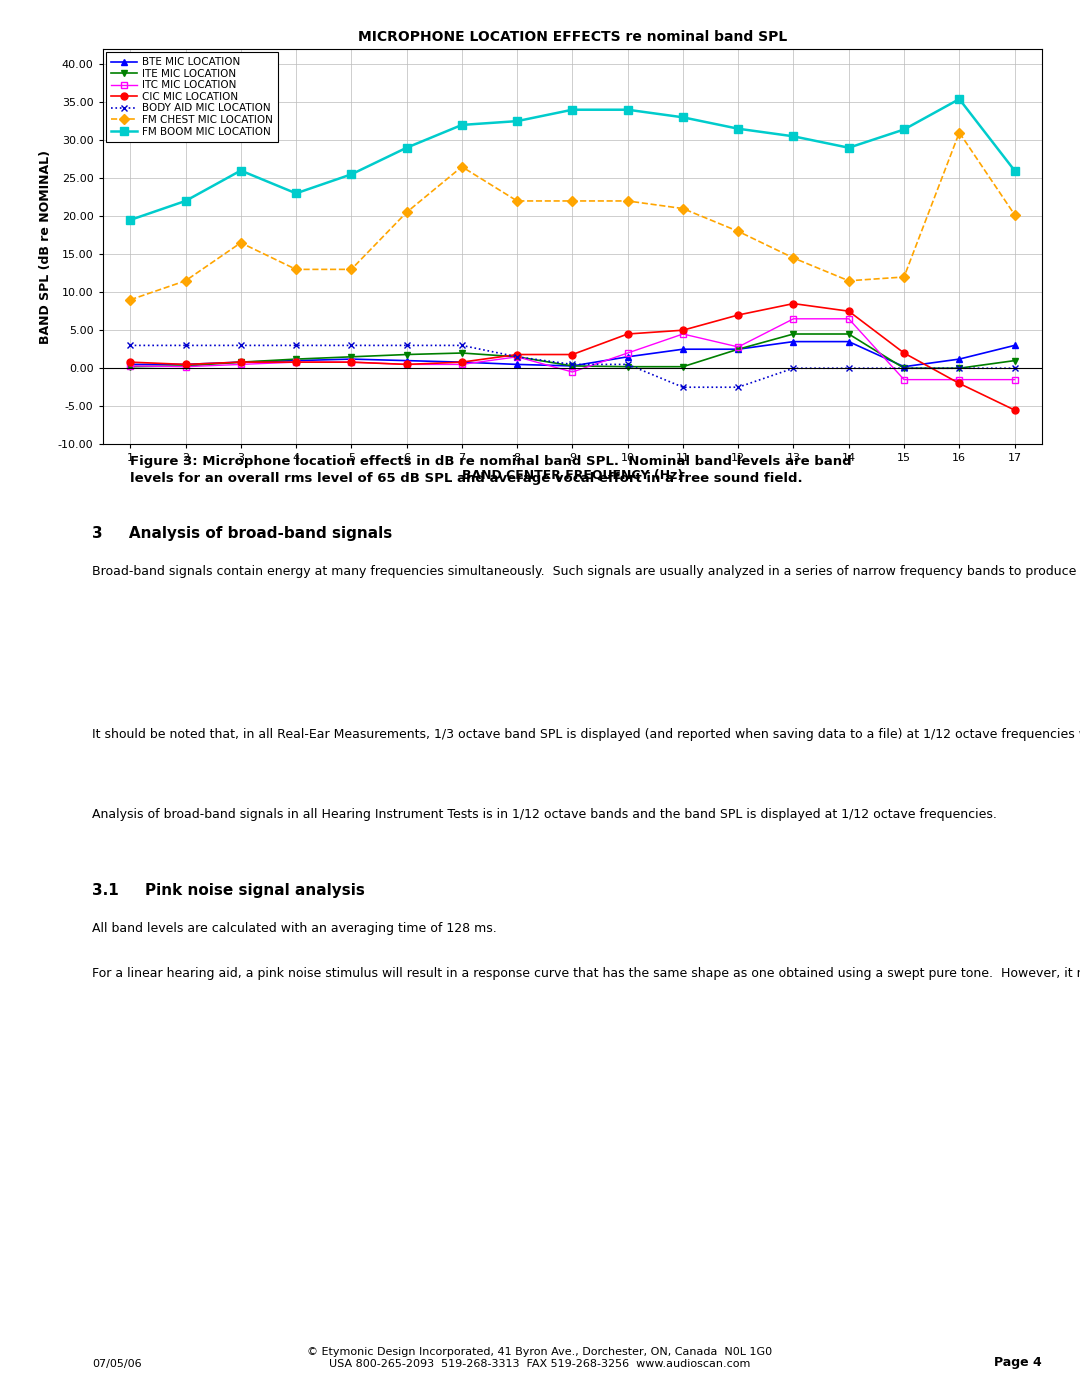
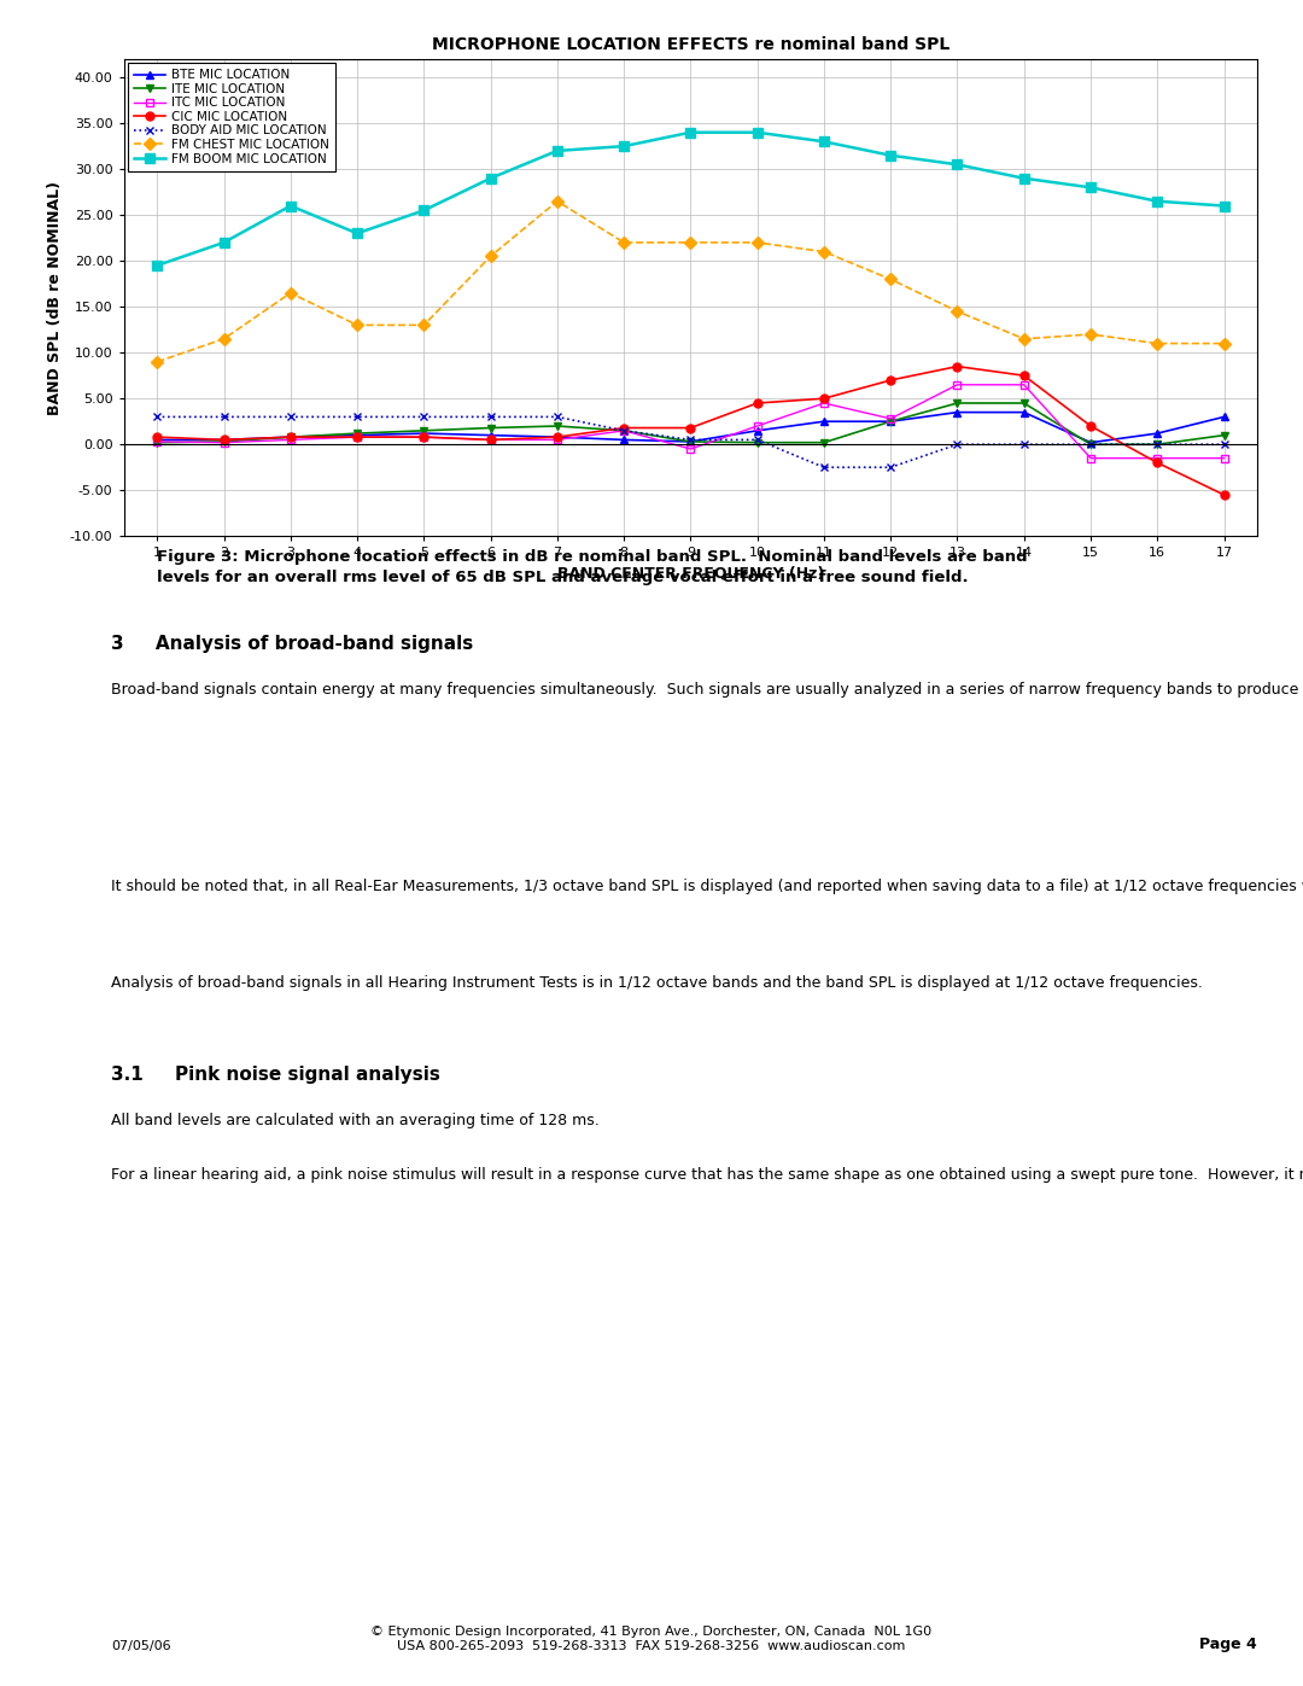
FM BOOM MIC LOCATION/15: 31.4 -> 28.0
FM CHEST MIC LOCATION/16: 31.0 -> 11.0
FM BOOM MIC LOCATION/16: 35.4 -> 26.5
FM CHEST MIC LOCATION/17: 20.2 -> 11.0
